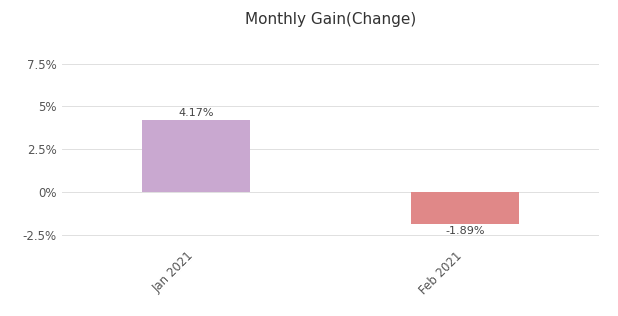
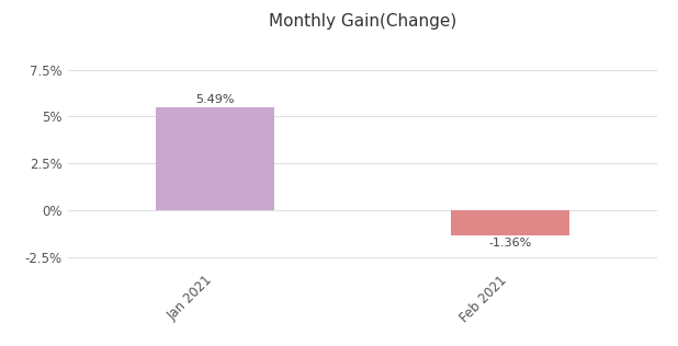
Jan 2021: 4.17% -> 5.49%
Feb 2021: -1.89% -> -1.36%
